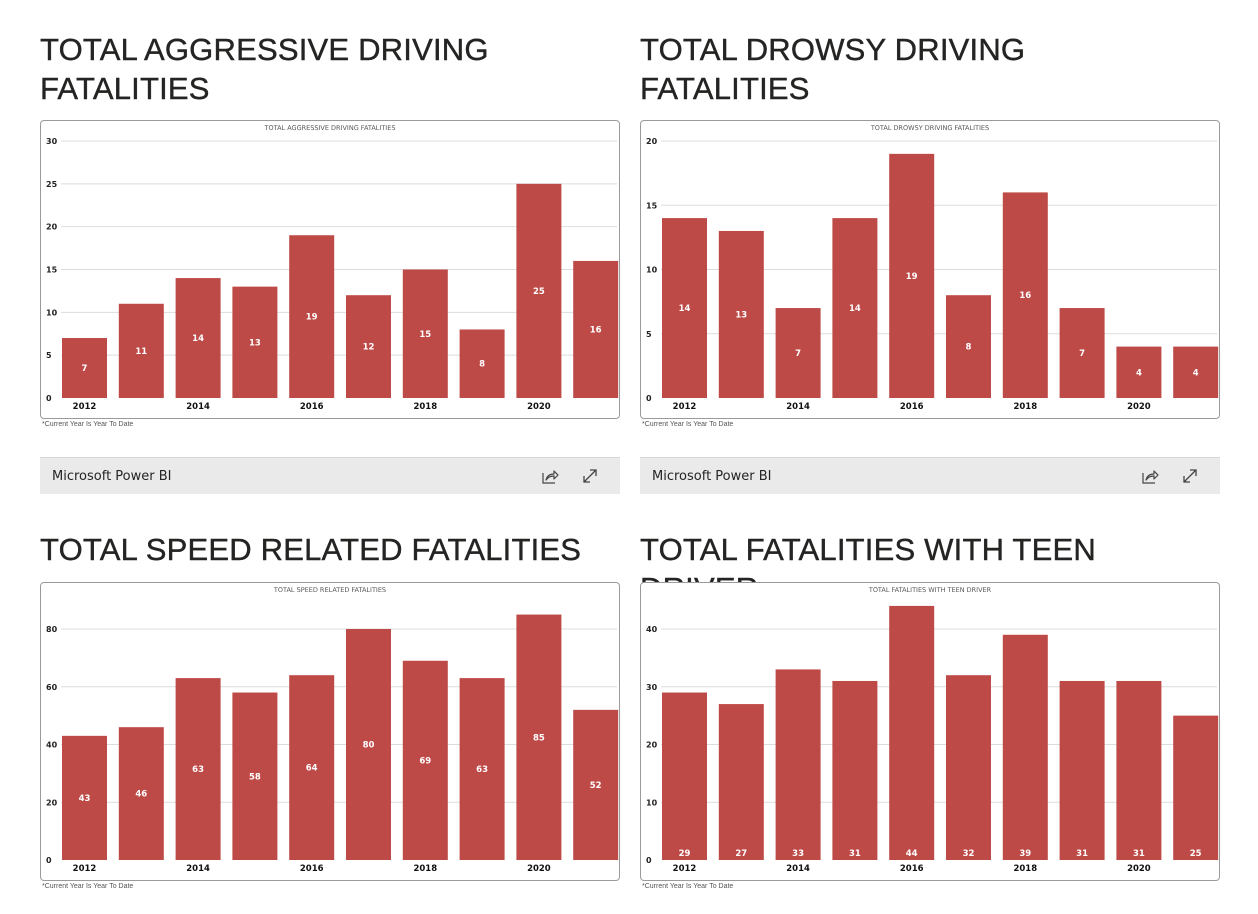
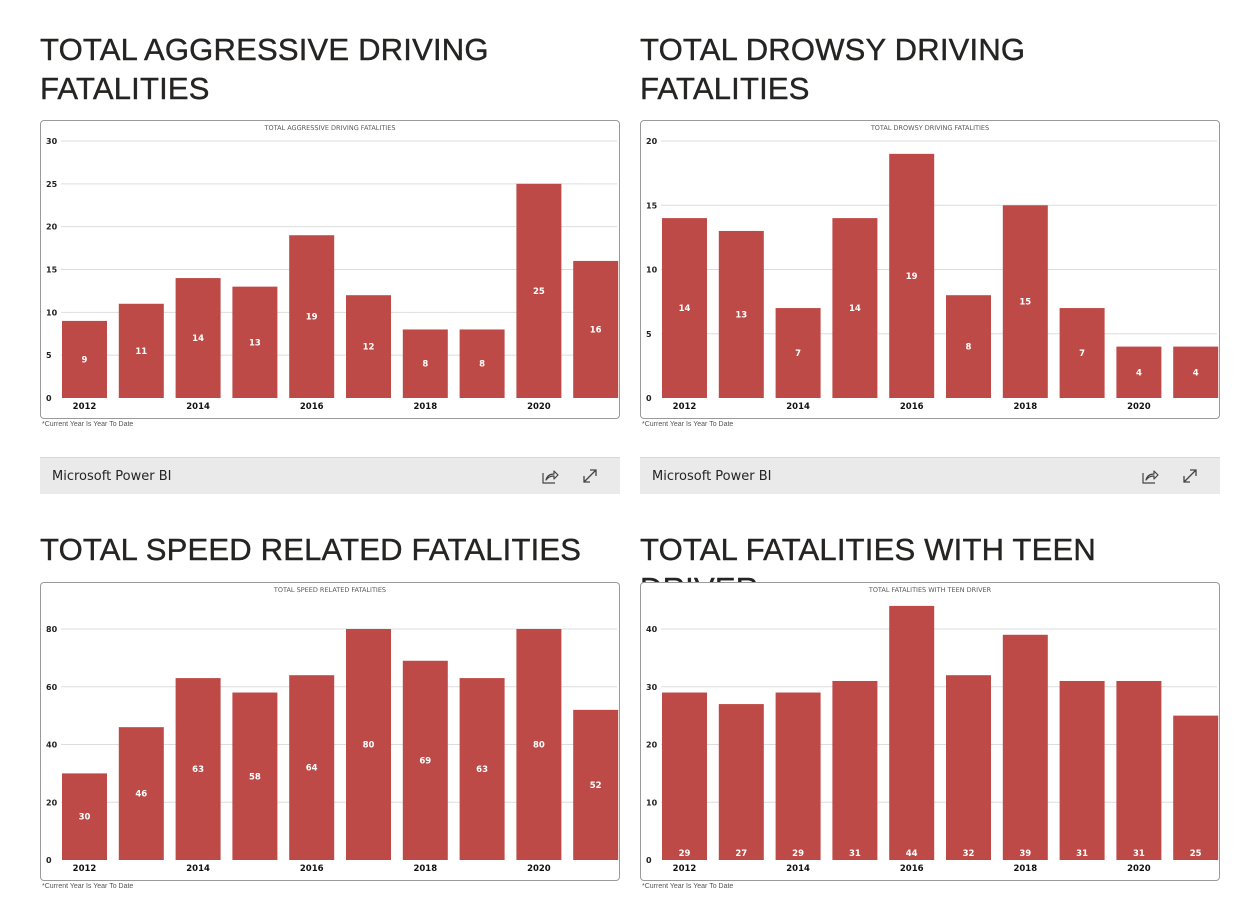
TOTAL AGGRESSIVE DRIVING FATALITIES/2012: 7 -> 9
TOTAL AGGRESSIVE DRIVING FATALITIES/2018: 15 -> 8
TOTAL DROWSY DRIVING FATALITIES/2018: 16 -> 15
TOTAL SPEED RELATED FATALITIES/2012: 43 -> 30
TOTAL SPEED RELATED FATALITIES/2020: 85 -> 80
TOTAL FATALITIES WITH TEEN DRIVER/2014: 33 -> 29
